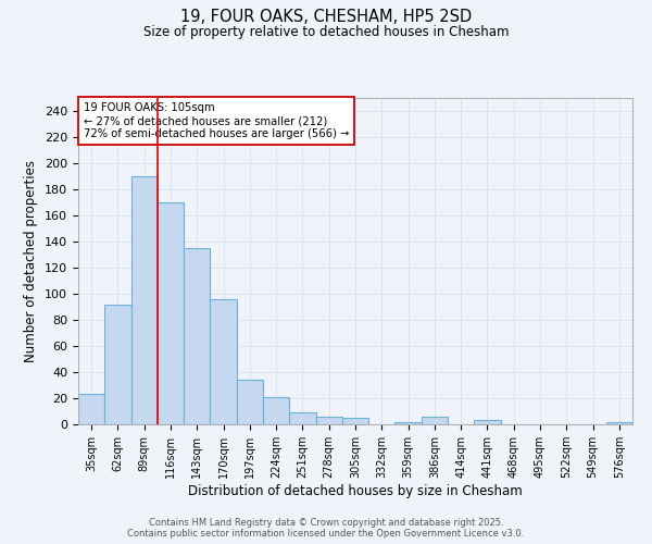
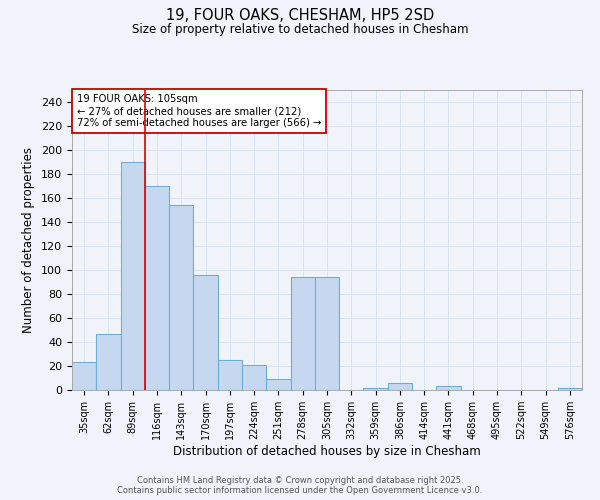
62sqm: 92 -> 47
143sqm: 135 -> 154
197sqm: 34 -> 25
278sqm: 6 -> 94
305sqm: 5 -> 94
